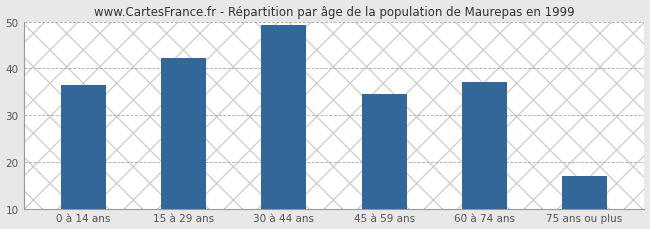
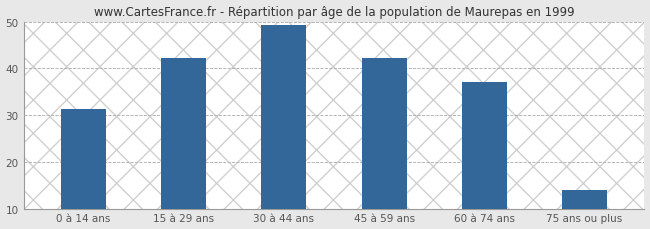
0 à 14 ans: 36.5 -> 31.2
45 à 59 ans: 34.5 -> 42.2
75 ans ou plus: 17.0 -> 14.0
